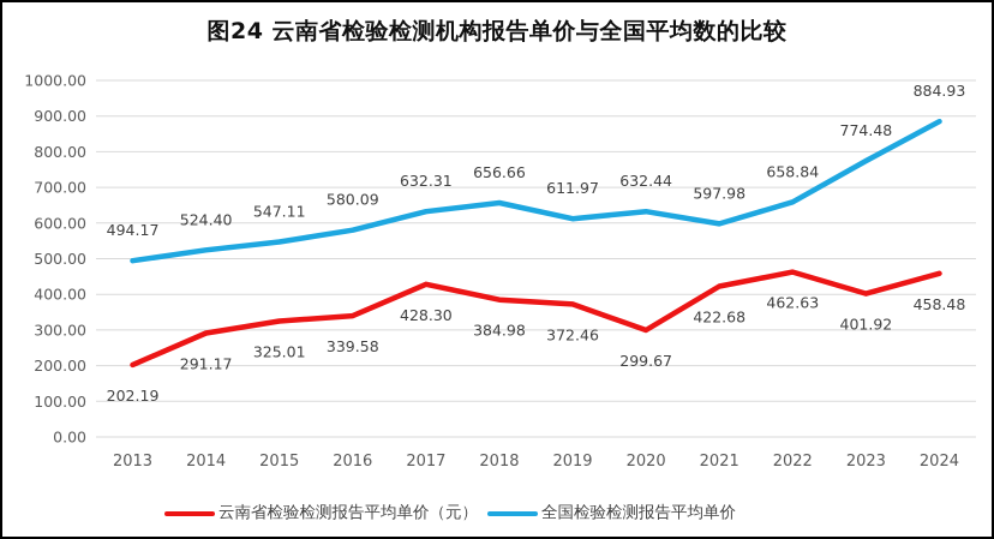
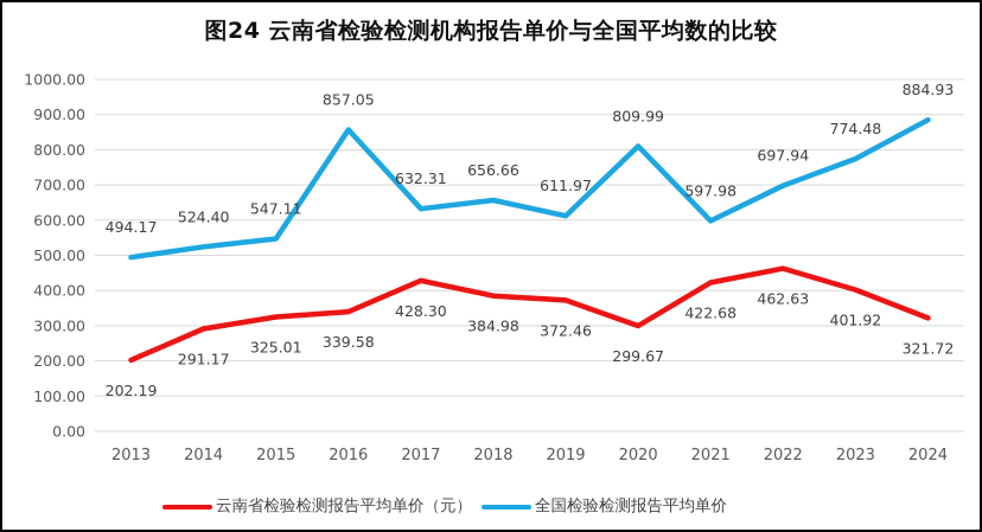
全国检验检测报告平均单价/2016: 580.09 -> 857.05
全国检验检测报告平均单价/2020: 632.44 -> 809.99
全国检验检测报告平均单价/2022: 658.84 -> 697.94
云南省检验检测报告平均单价（元）/2024: 458.48 -> 321.72
